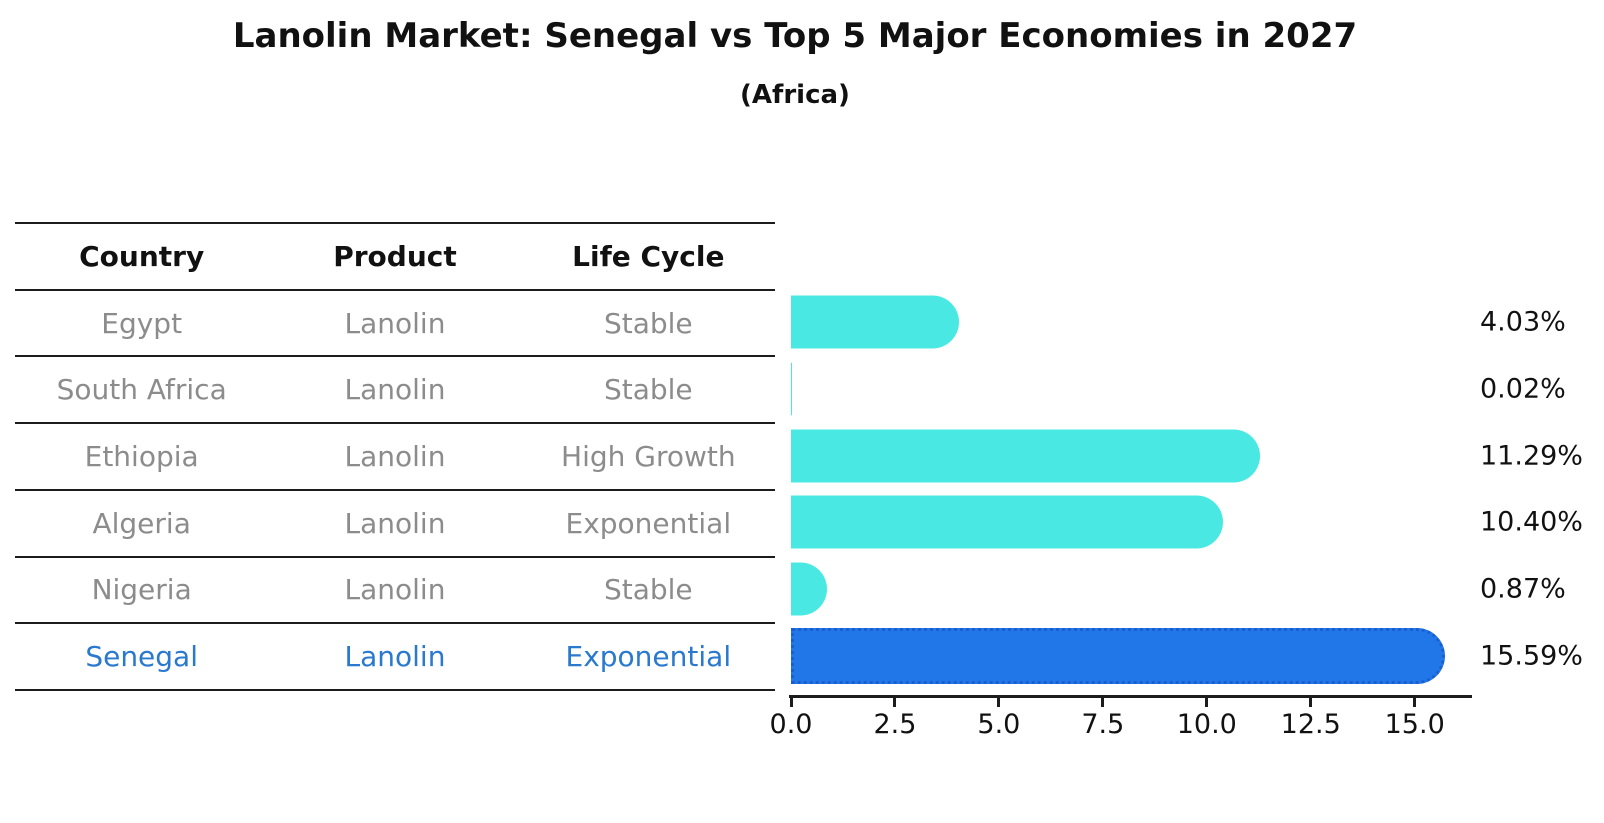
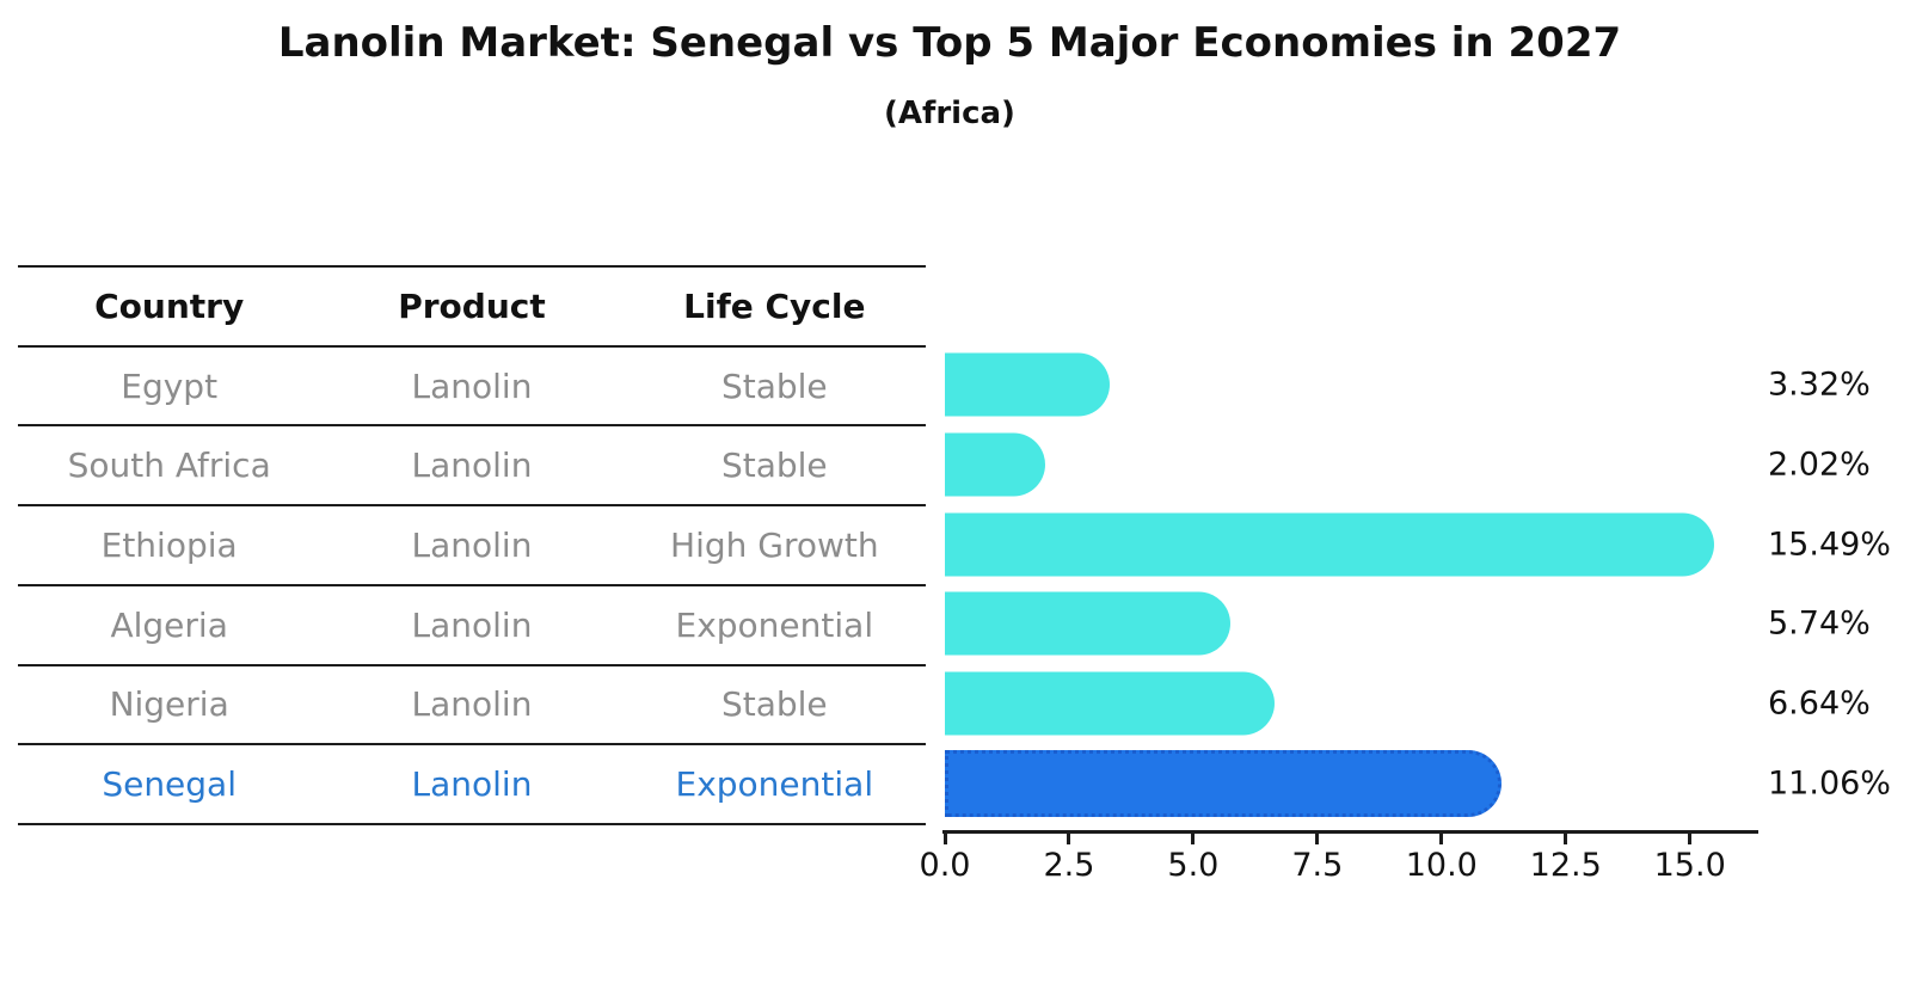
Egypt: 4.03% -> 3.32%
South Africa: 0.02% -> 2.02%
Ethiopia: 11.29% -> 15.49%
Algeria: 10.40% -> 5.74%
Nigeria: 0.87% -> 6.64%
Senegal: 15.59% -> 11.06%
